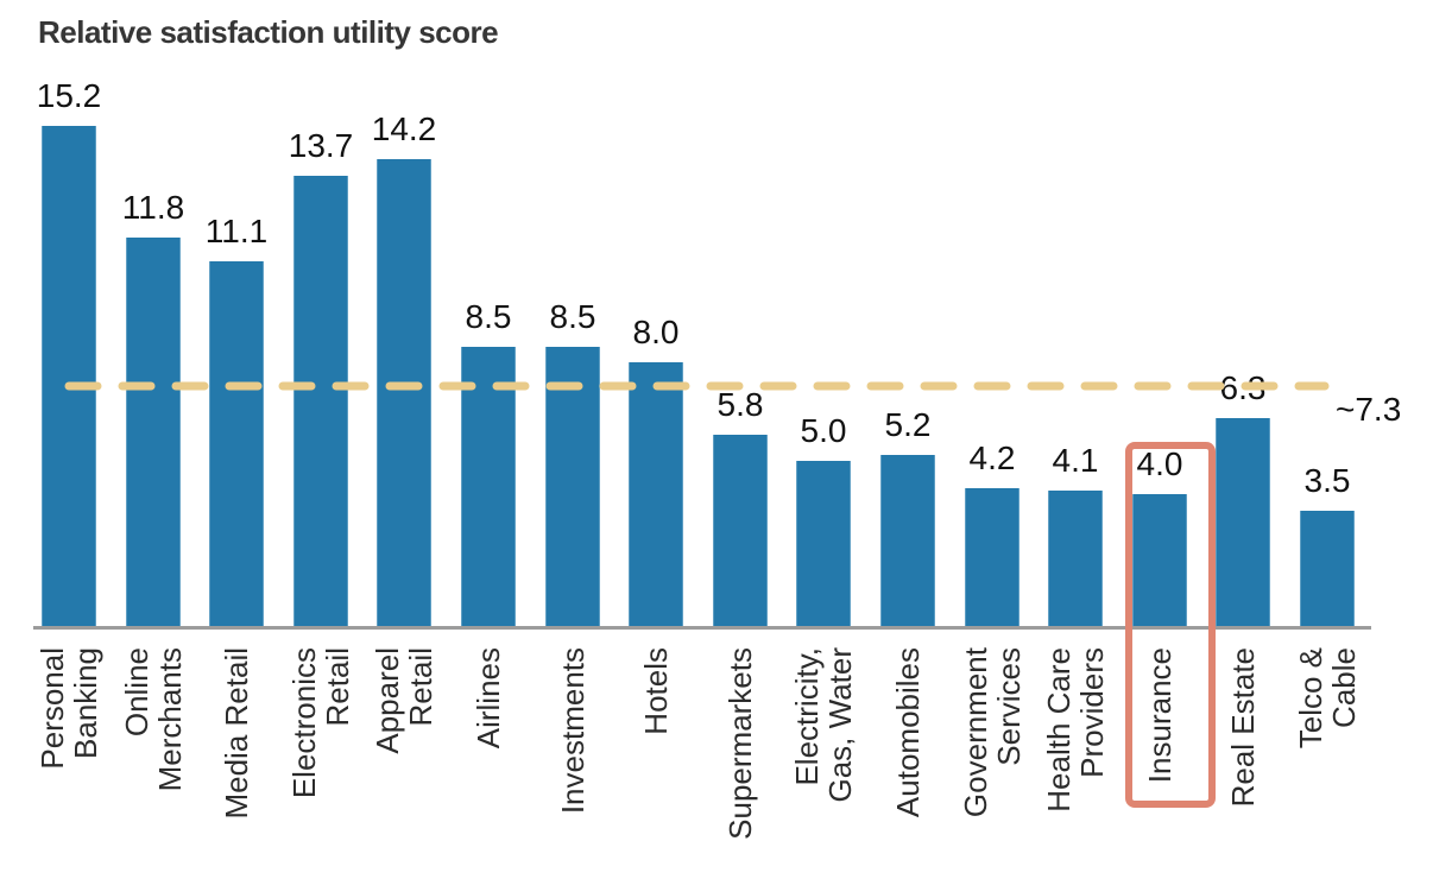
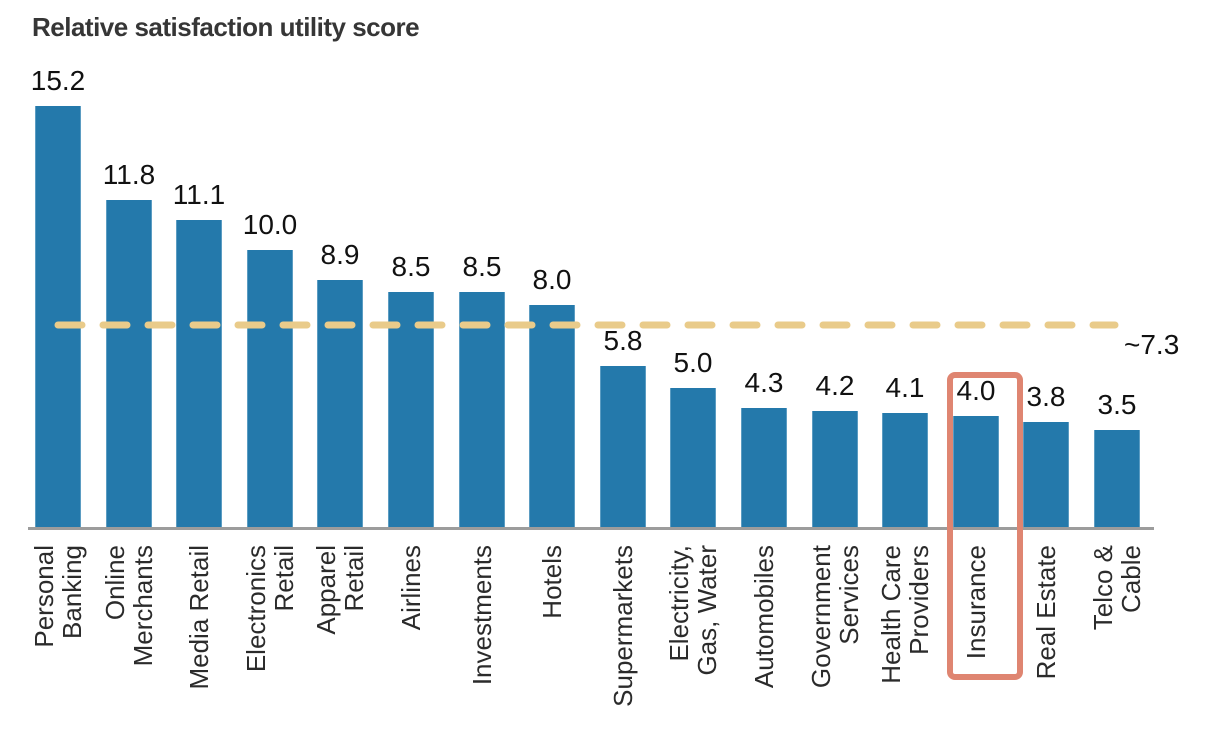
Electronics Retail: 13.7 -> 10.0
Apparel Retail: 14.2 -> 8.9
Automobiles: 5.2 -> 4.3
Real Estate: 6.3 -> 3.8
